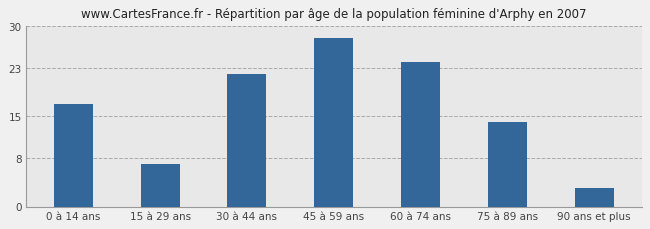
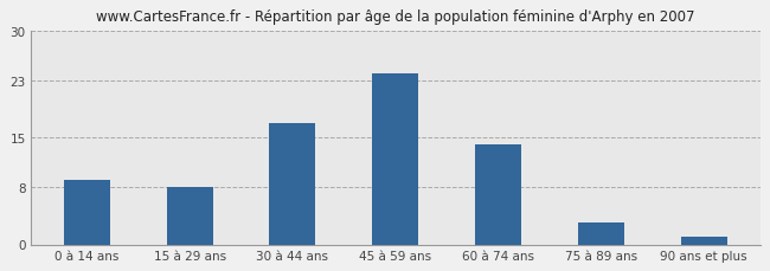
0 à 14 ans: 17 -> 9
15 à 29 ans: 7 -> 8
30 à 44 ans: 22 -> 17
45 à 59 ans: 28 -> 24
60 à 74 ans: 24 -> 14
75 à 89 ans: 14 -> 3
90 ans et plus: 3 -> 1
